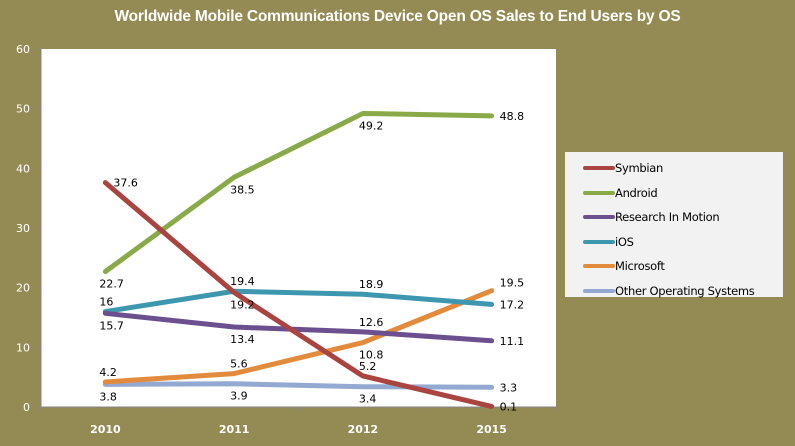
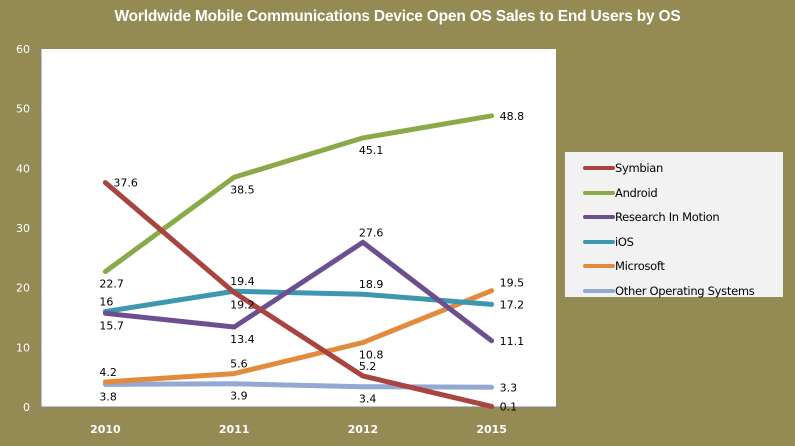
Android/2012: 49.2 -> 45.1
Research In Motion/2012: 12.6 -> 27.6
